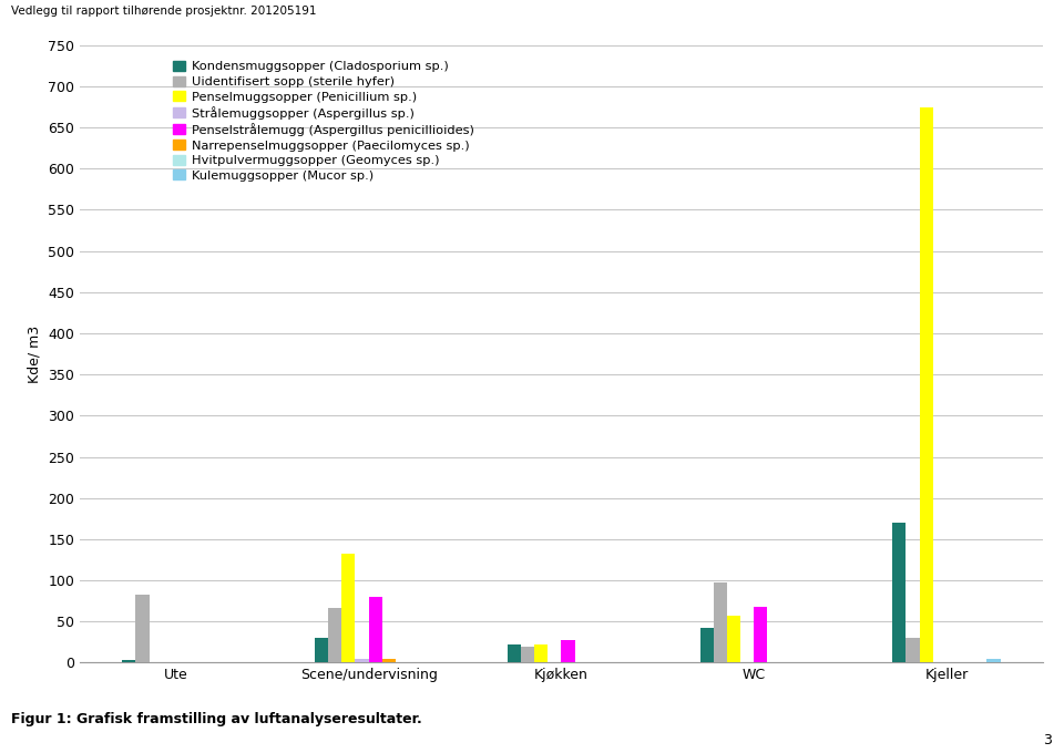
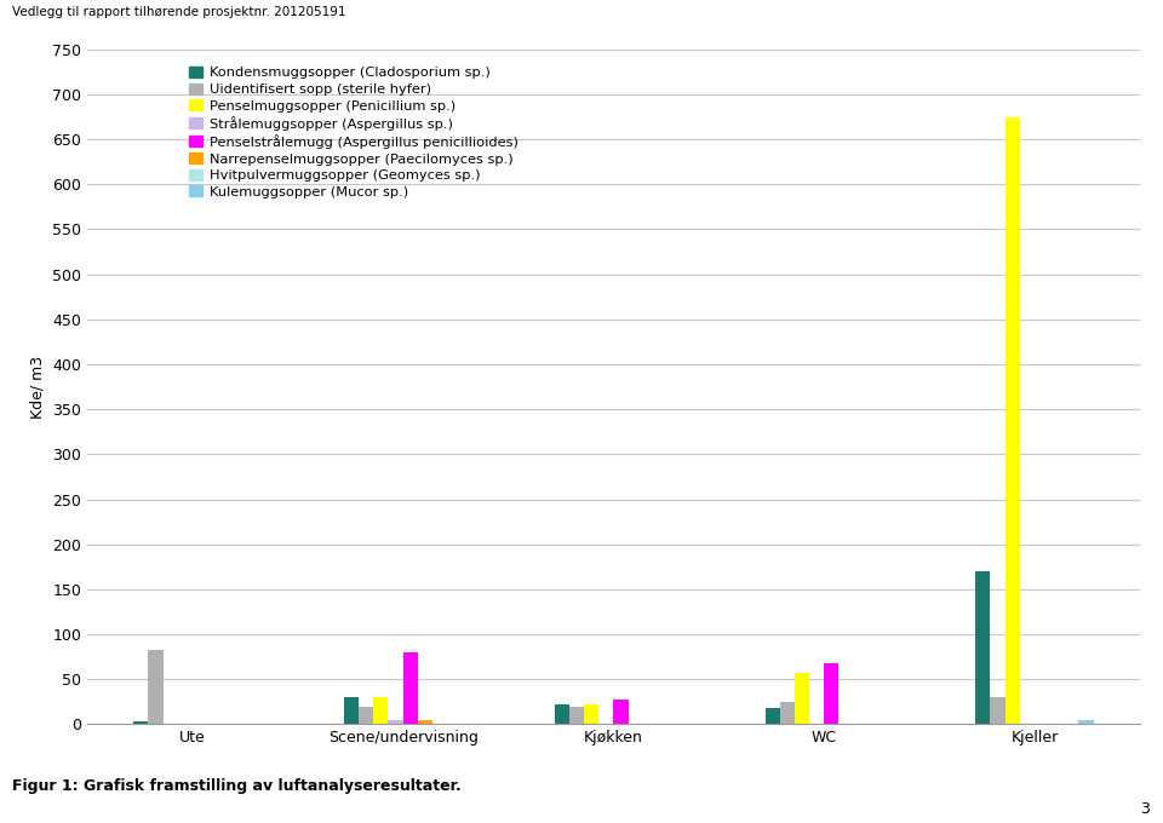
Uidentifisert sopp (sterile hyfer)/Scene/undervisning: 66 -> 20
Penselmuggsopper (Penicillium sp.)/Scene/undervisning: 132 -> 30
Kondensmuggsopper (Cladosporium sp.)/WC: 42 -> 18
Uidentifisert sopp (sterile hyfer)/WC: 98 -> 25
